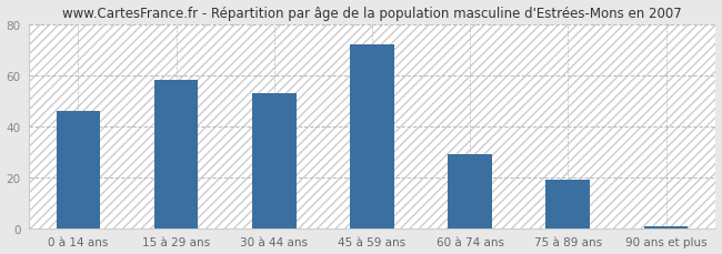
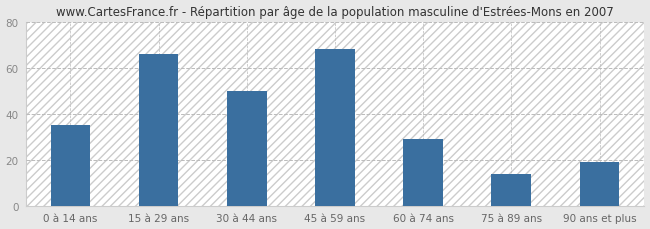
0 à 14 ans: 46 -> 35
15 à 29 ans: 58 -> 66
30 à 44 ans: 53 -> 50
45 à 59 ans: 72 -> 68
75 à 89 ans: 19 -> 14
90 ans et plus: 1 -> 19
